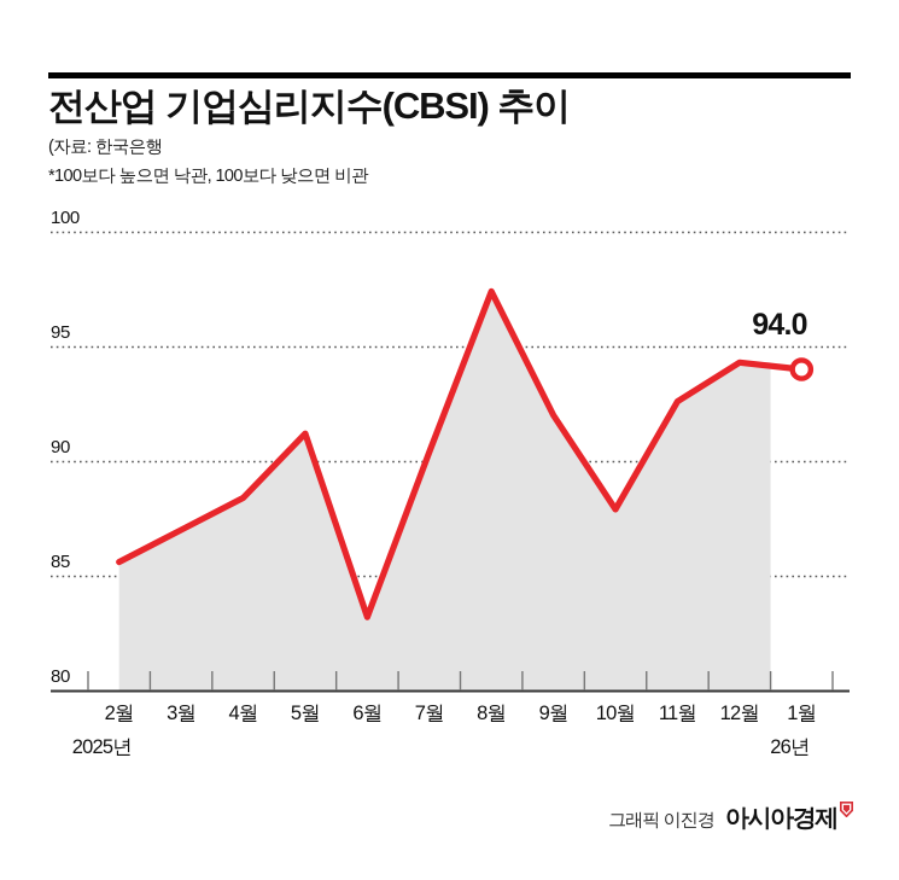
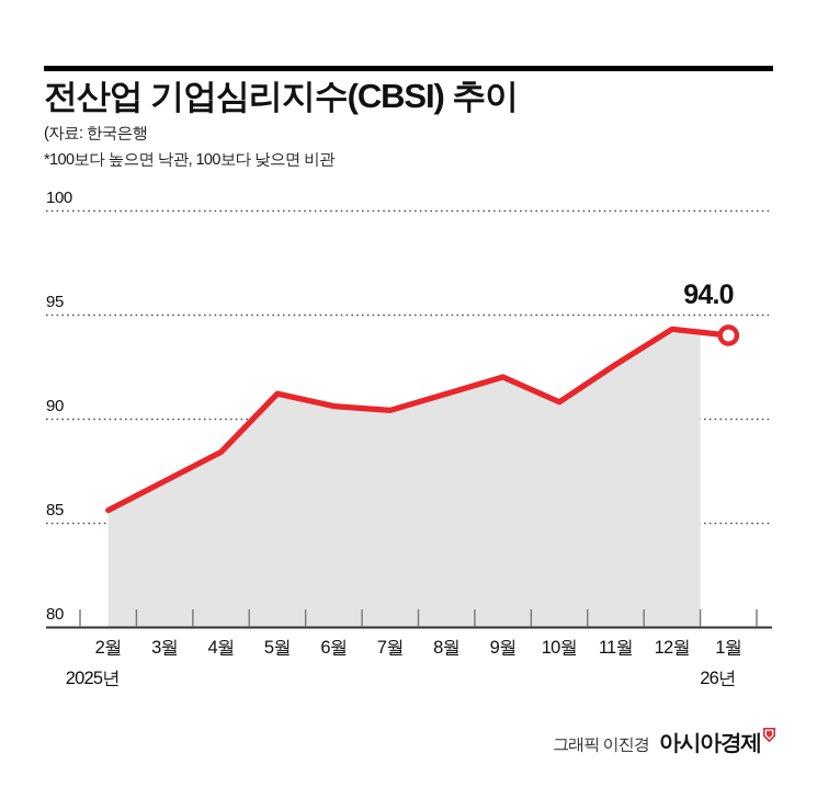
6월: 83.2 -> 90.6
8월: 97.4 -> 91.2
10월: 87.9 -> 90.8
